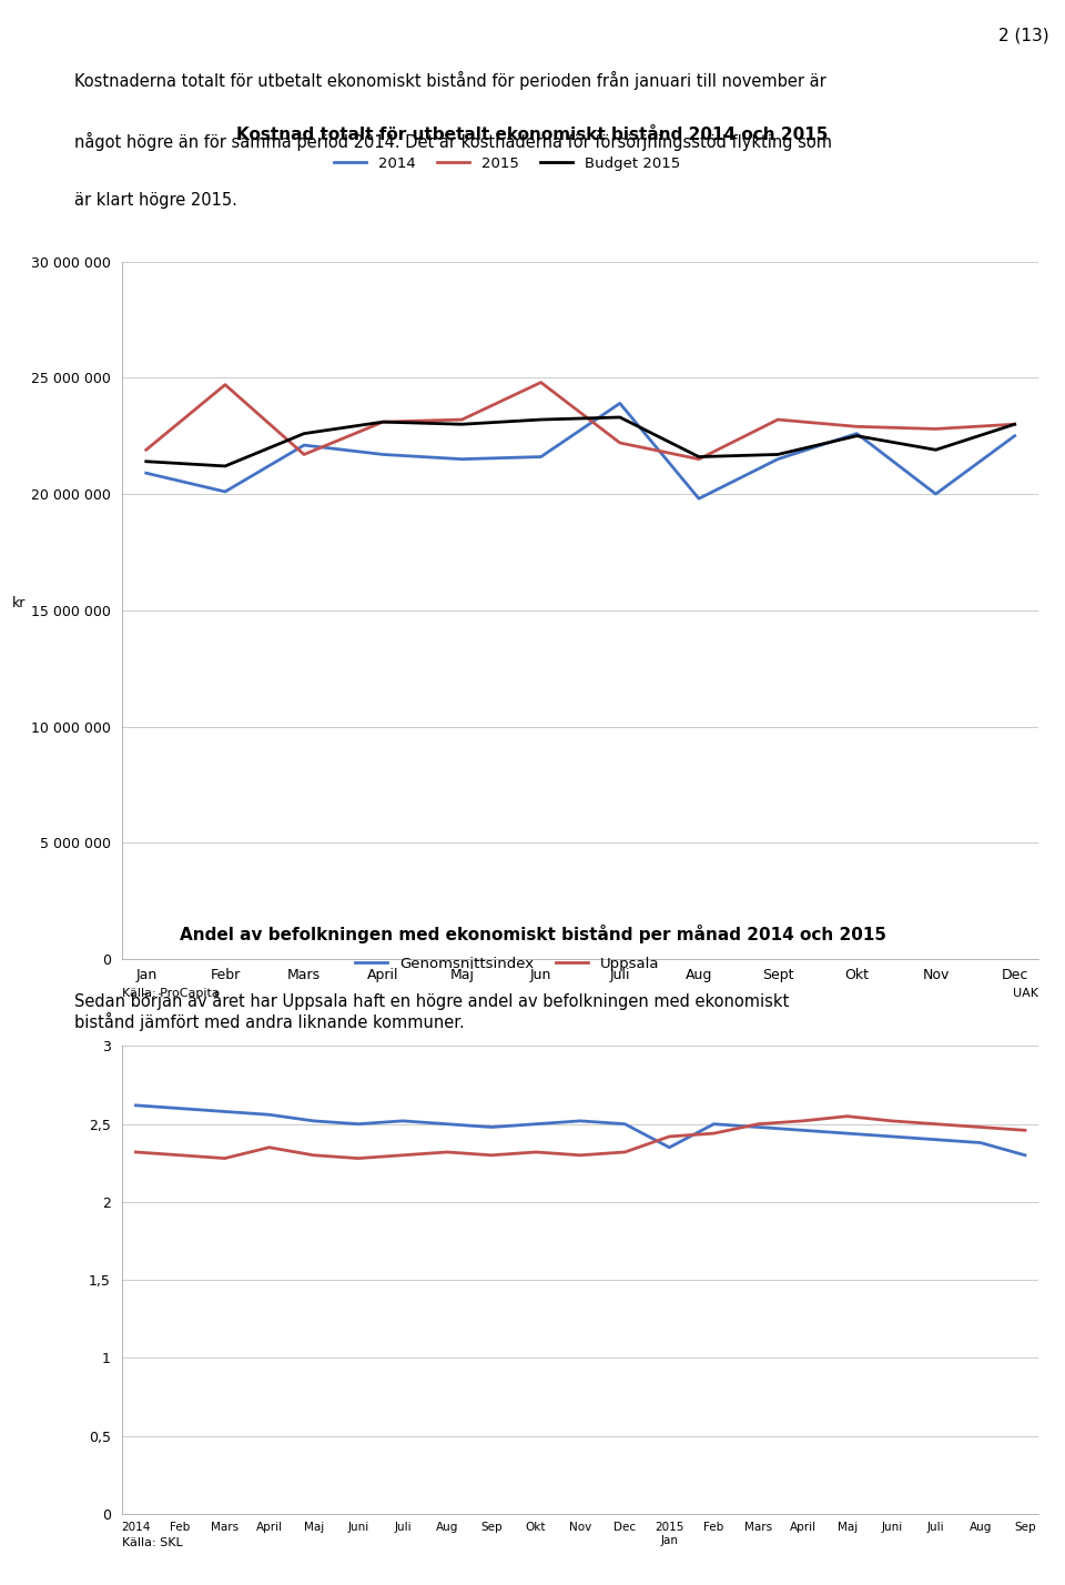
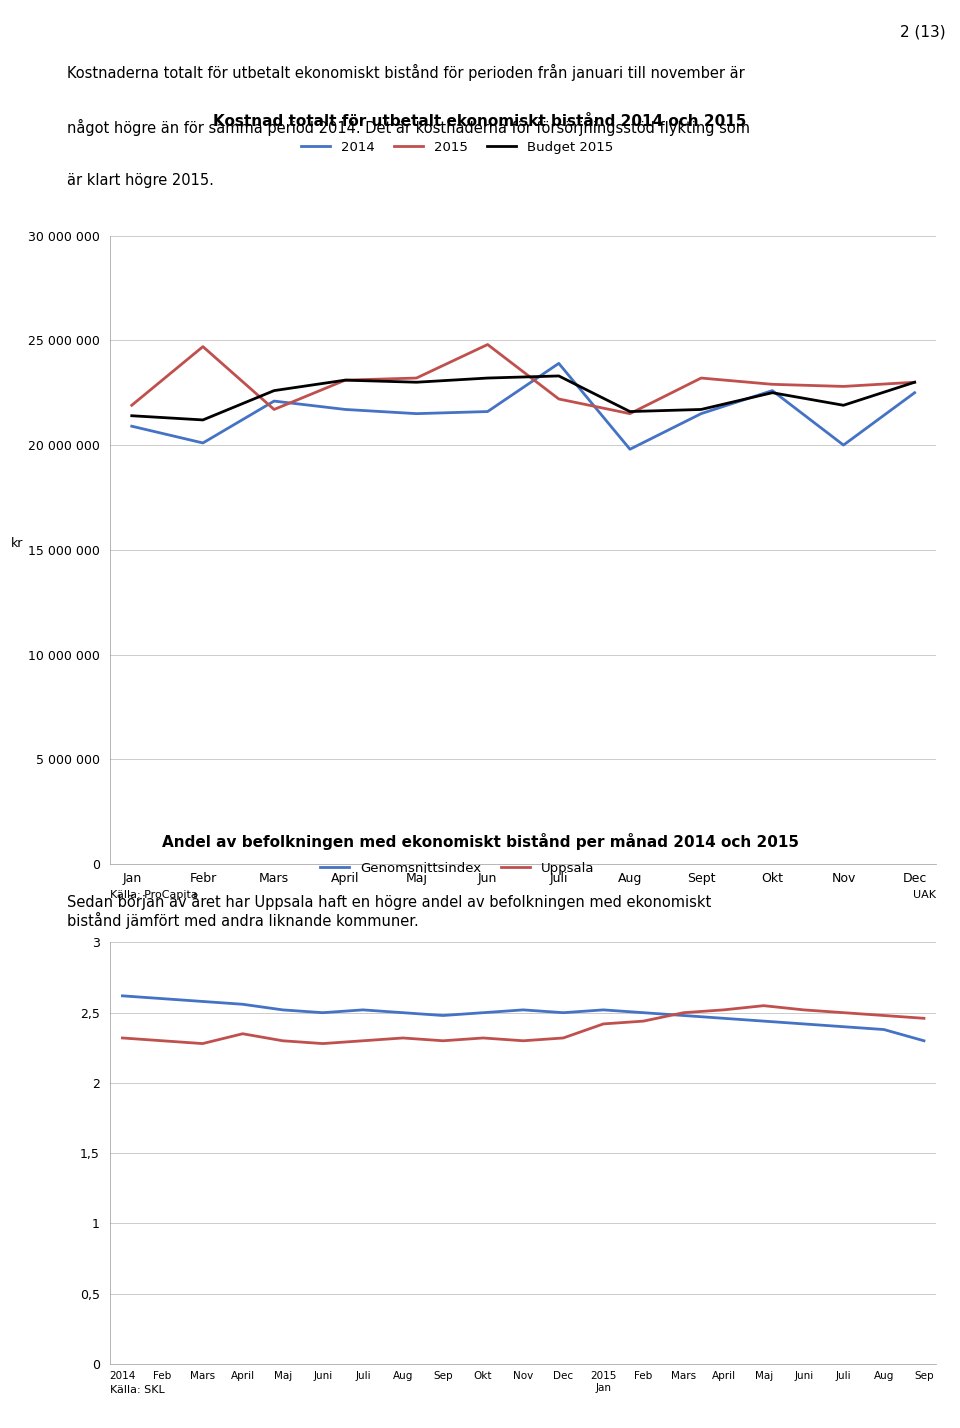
Genomsnittsindex/2015 Jan: 2,35 -> 2,52
